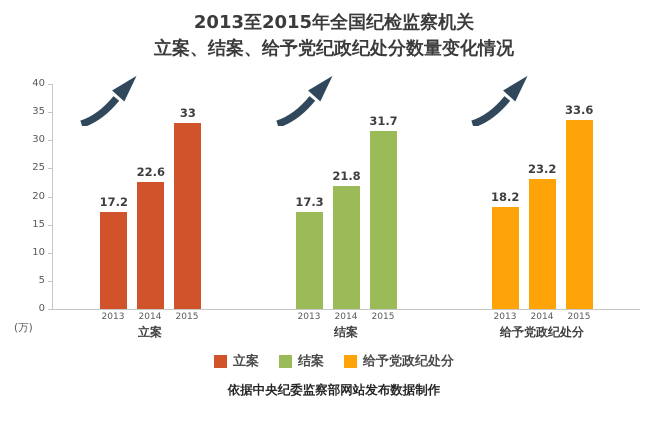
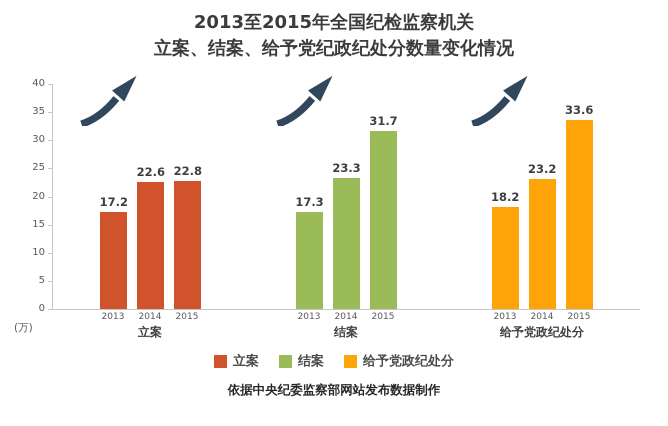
结案/2014: 21.8 -> 23.3
立案/2015: 33 -> 22.8
